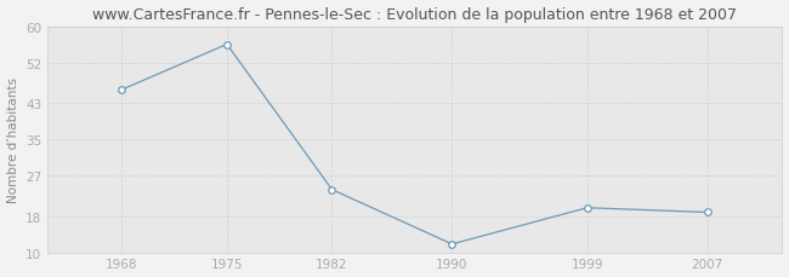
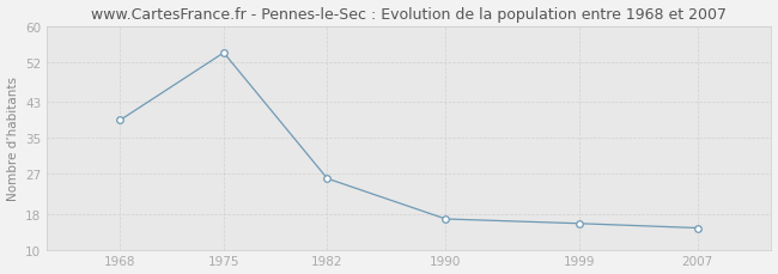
1968: 46 -> 39
1975: 56 -> 54
1982: 24 -> 26
1990: 12 -> 17
1999: 20 -> 16
2007: 19 -> 15
